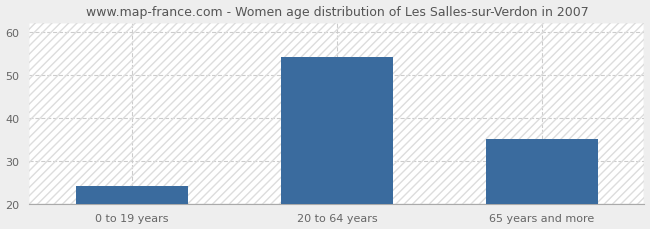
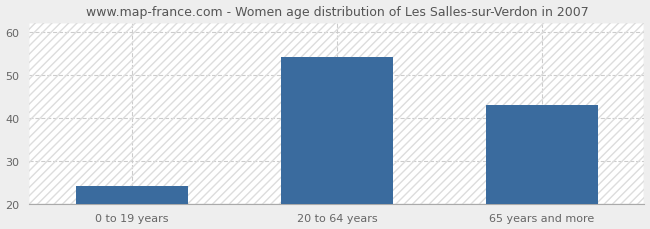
65 years and more: 35 -> 43
